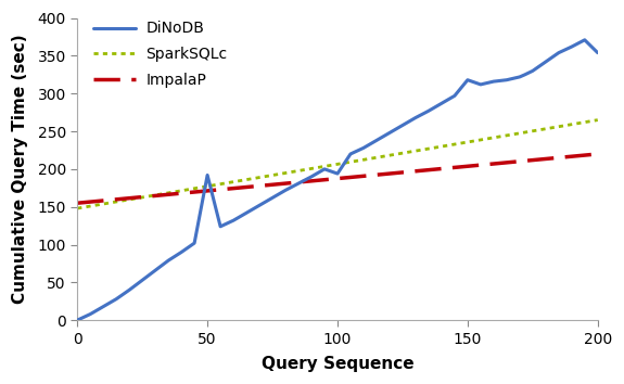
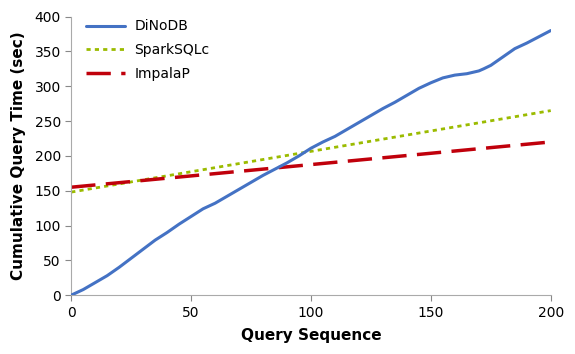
50: 192 -> 113
100: 194 -> 211
150: 318 -> 305
200: 354 -> 380
